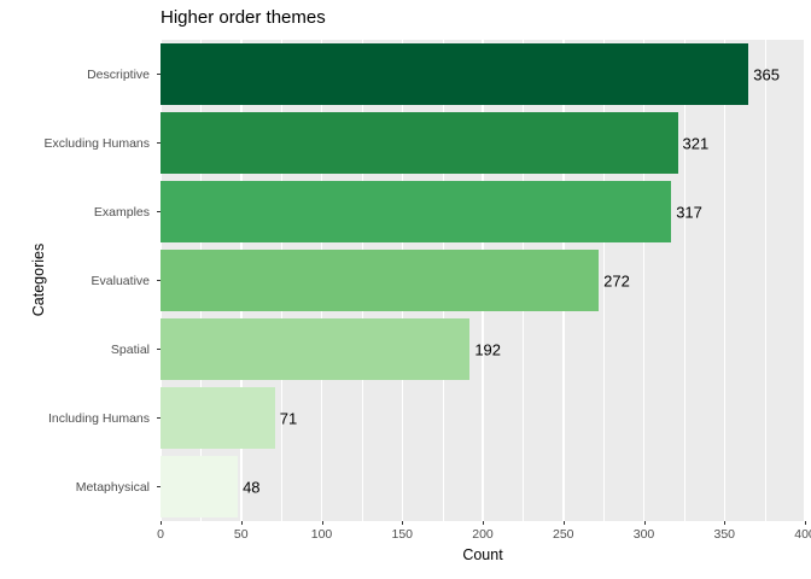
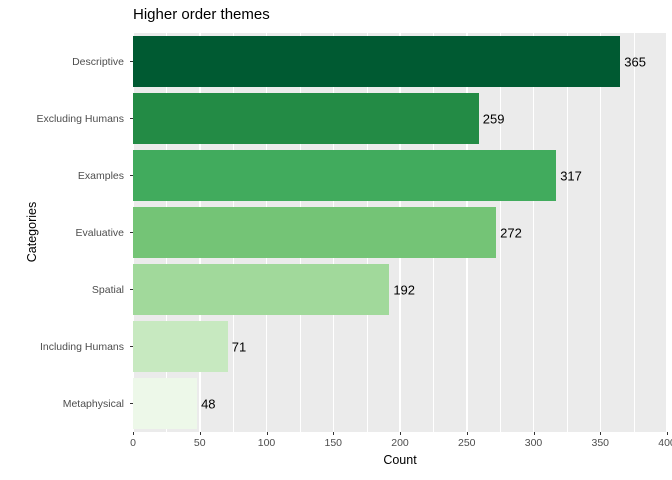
Excluding Humans: 321 -> 259
